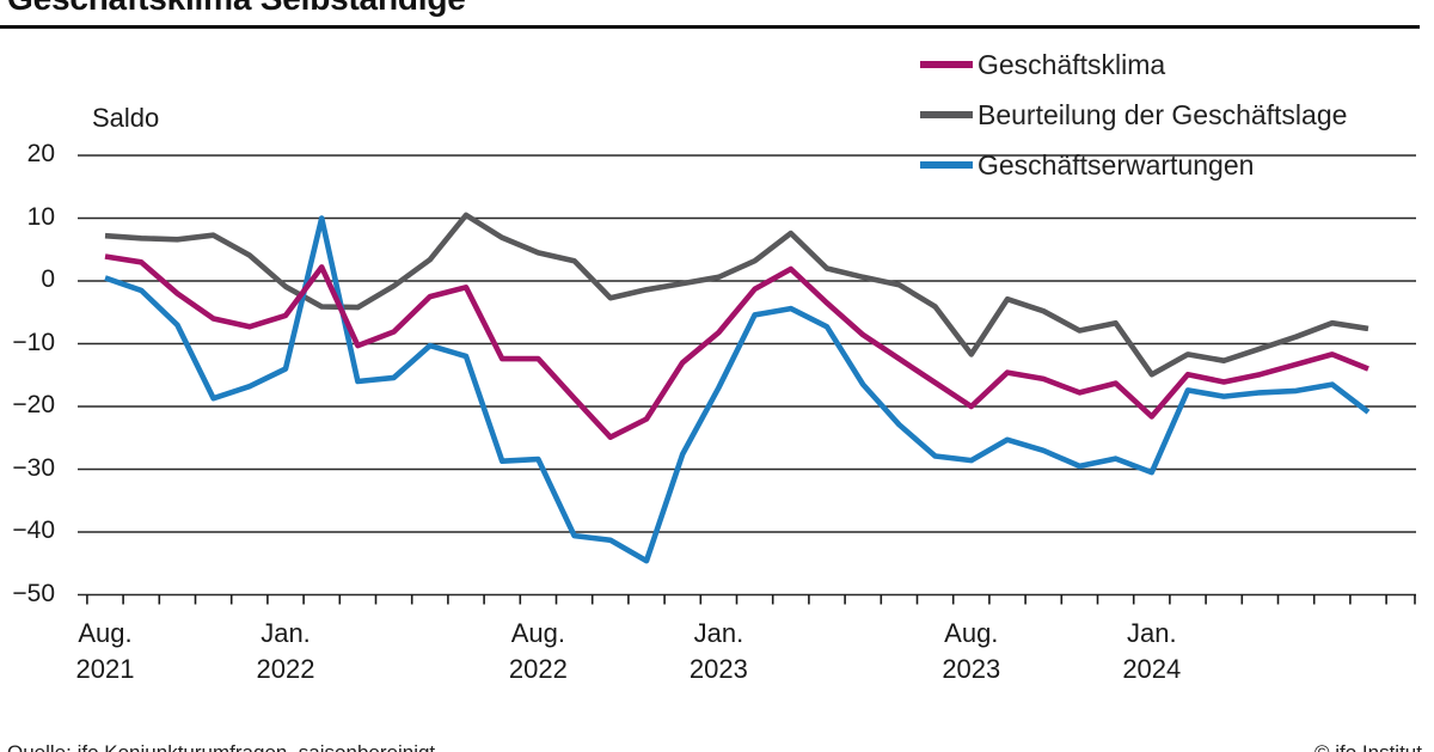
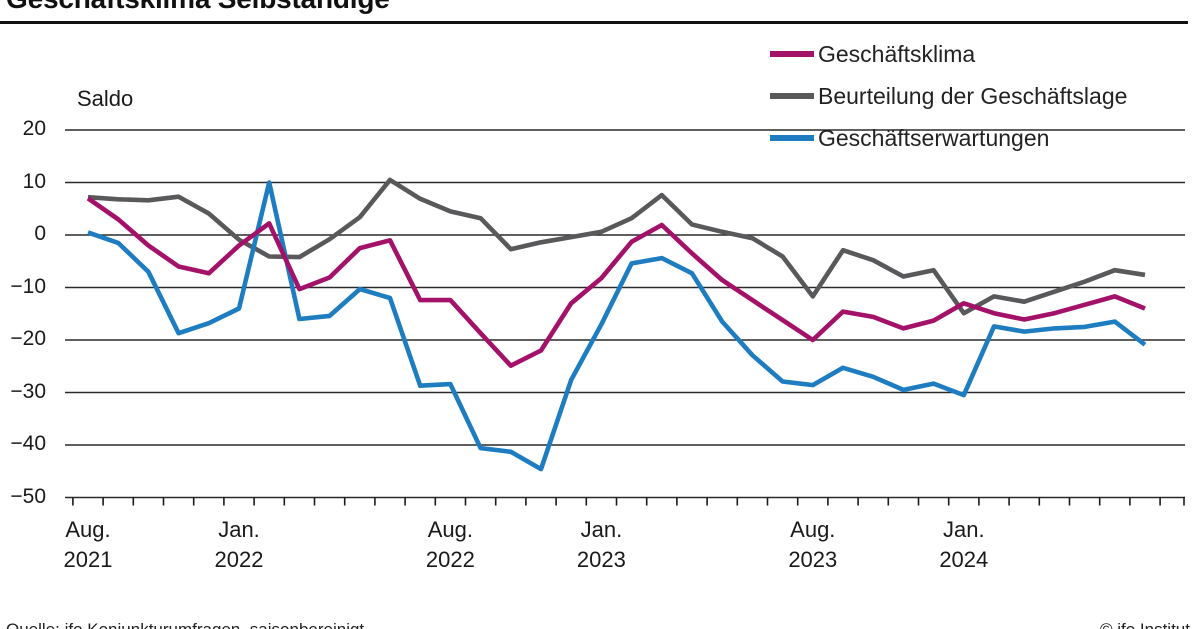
Geschäftsklima/Aug. 2021: 4 -> 7
Geschäftsklima/Jan. 2022: -6 -> -2
Geschäftsklima/Jan. 2024: -22 -> -13
